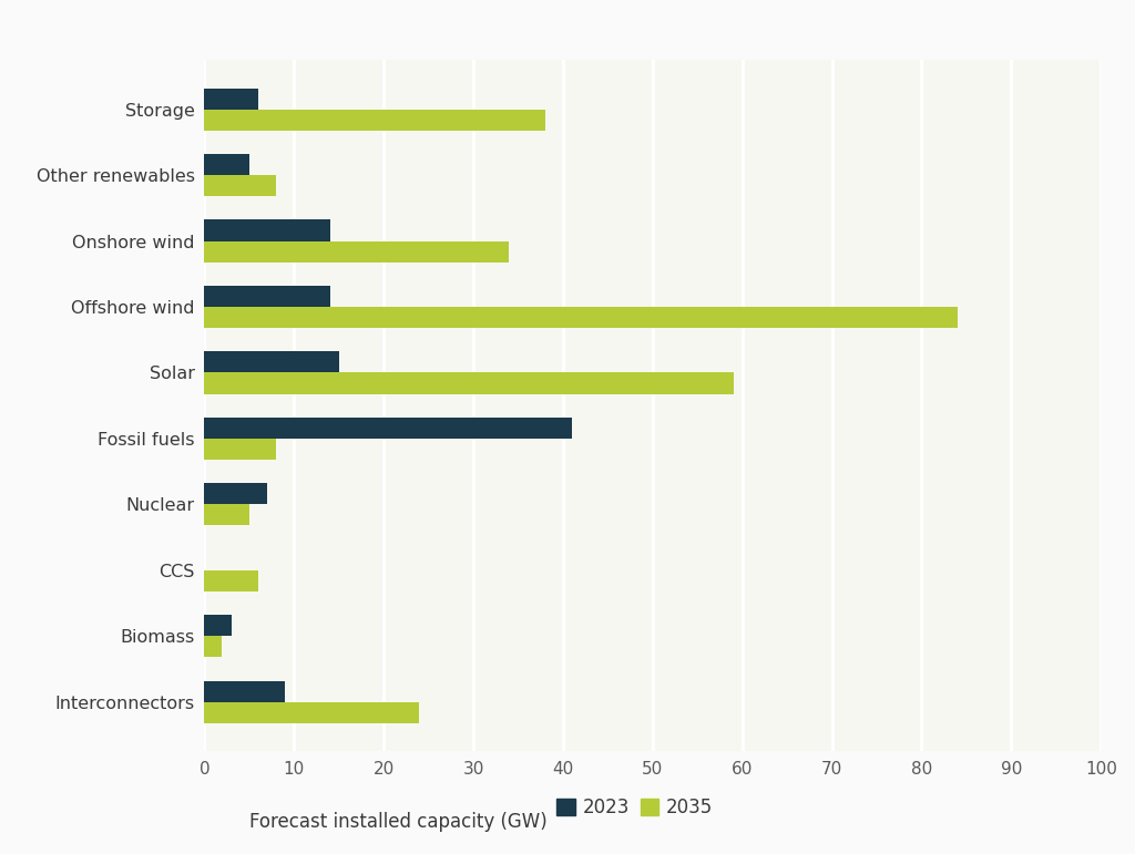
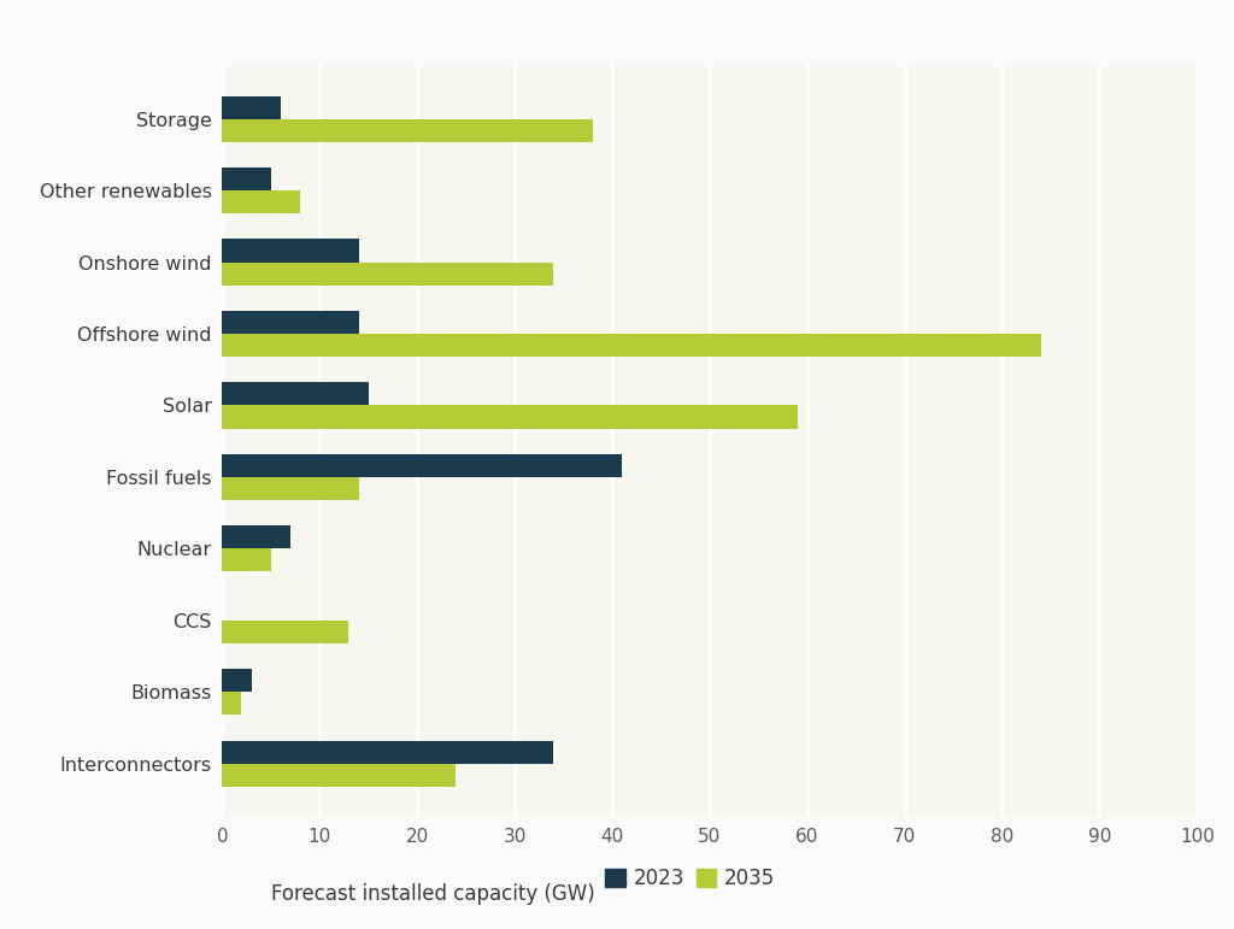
2035/Fossil fuels: 8 -> 14
2035/CCS: 6 -> 13
2023/Interconnectors: 9 -> 34
